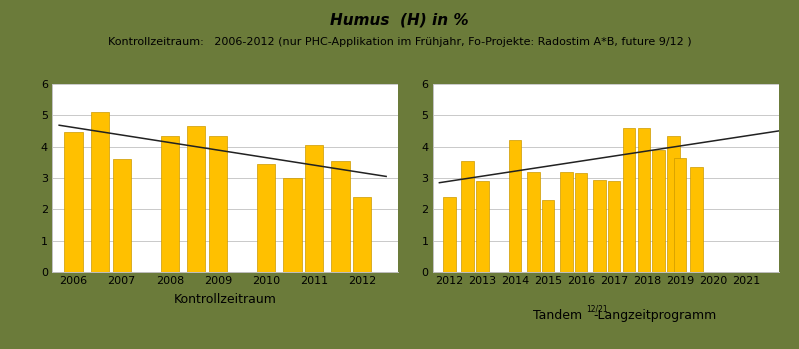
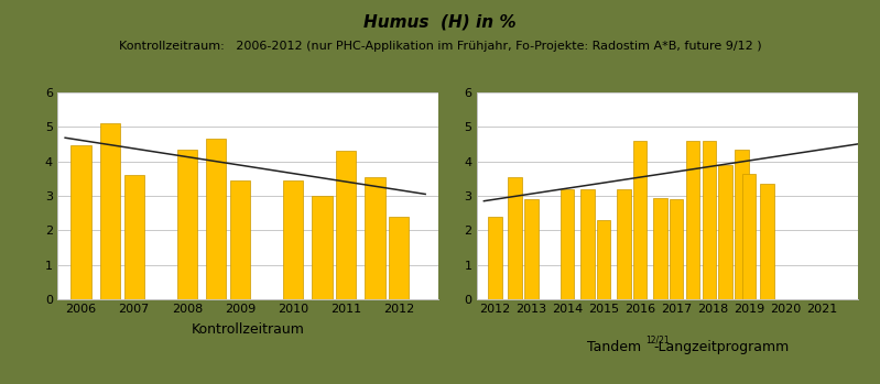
2009: 4.35 -> 3.45
2011: 4.05 -> 4.30
2014: 4.20 -> 3.20
2016: 3.15 -> 4.60
